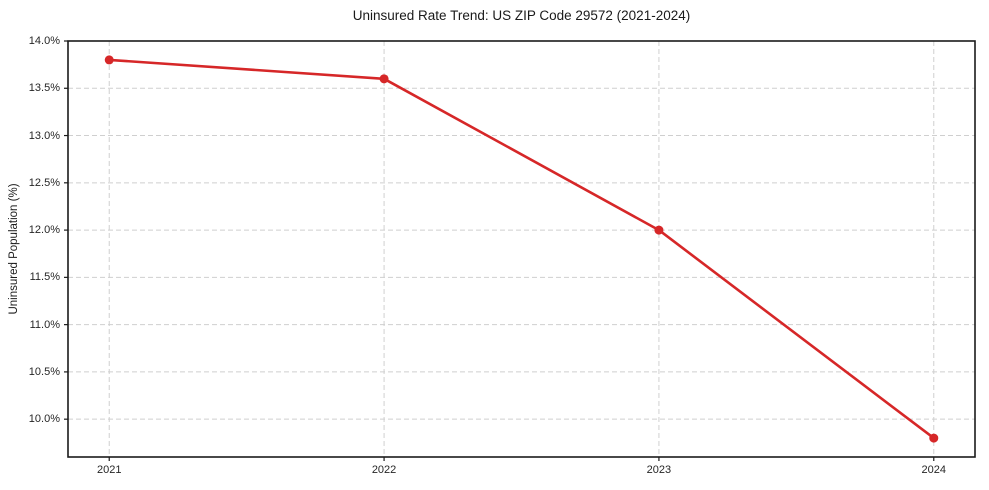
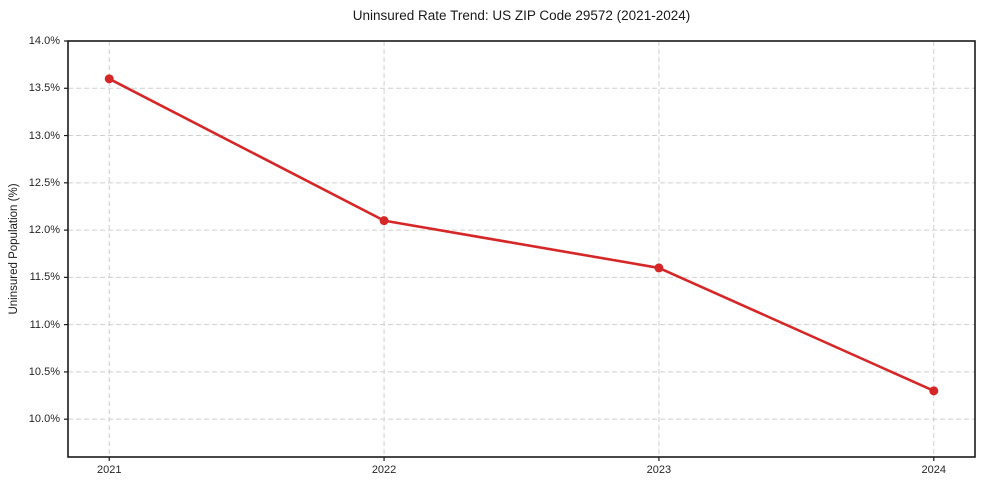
2021: 13.8% -> 13.6%
2022: 13.6% -> 12.1%
2023: 12.0% -> 11.6%
2024: 9.8% -> 10.3%
